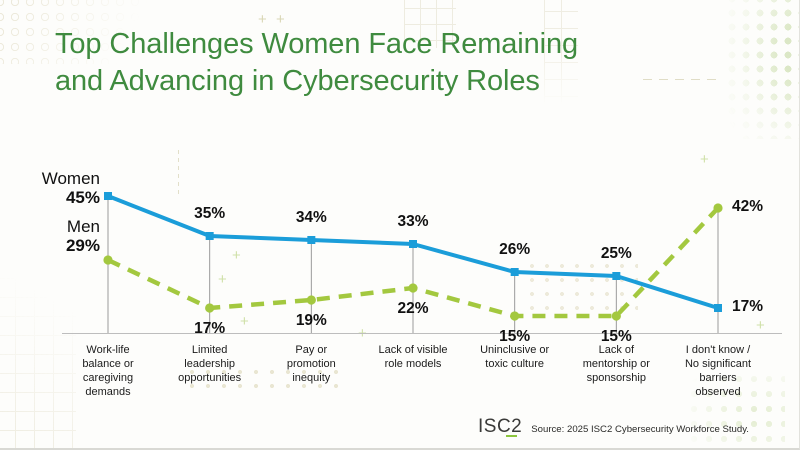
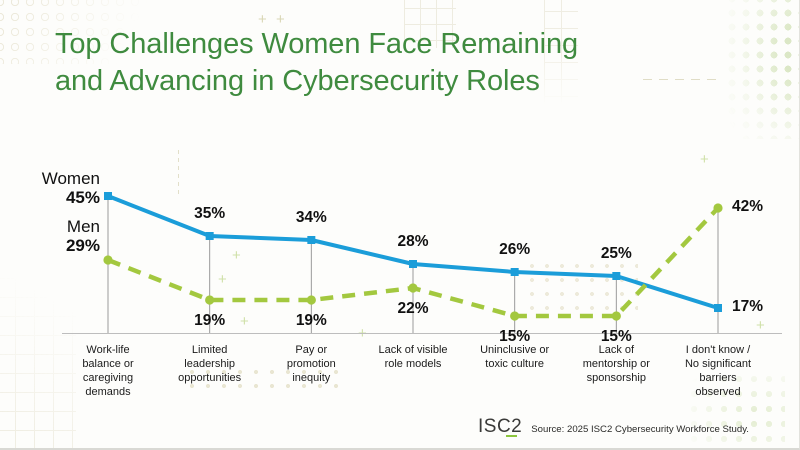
Men/Limited leadership opportunities: 17% -> 19%
Women/Lack of visible role models: 33% -> 28%
